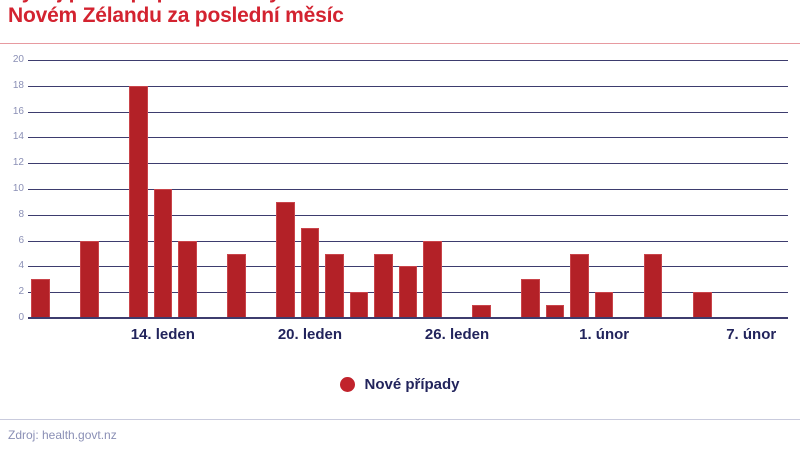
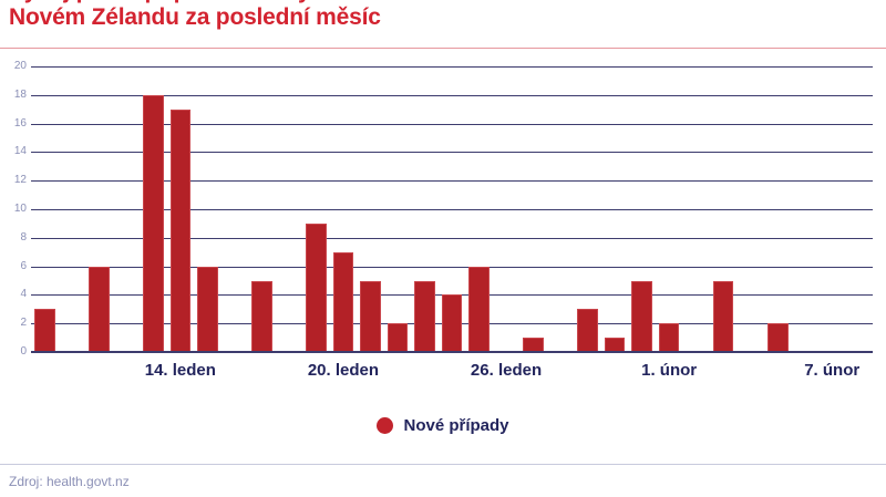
14. leden: 10 -> 17
